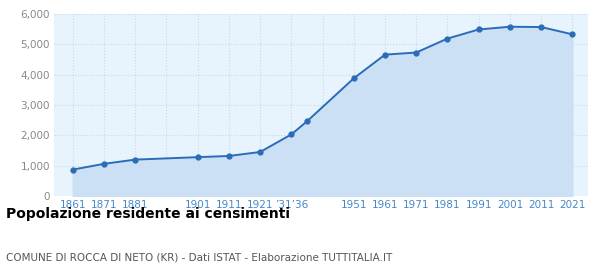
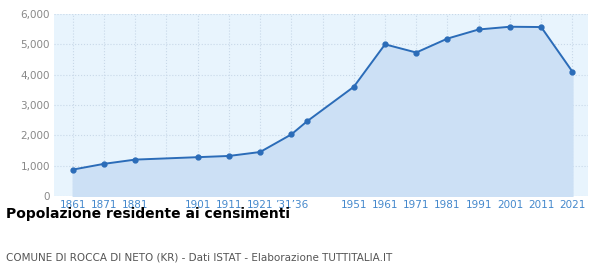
1951: 3,880 -> 3,600
1961: 4,660 -> 5,000
2021: 5,330 -> 4,100
